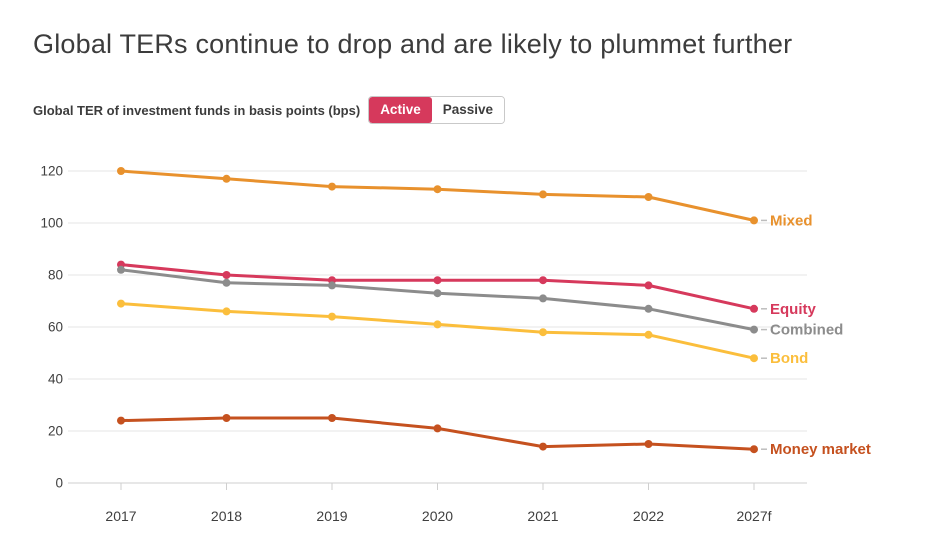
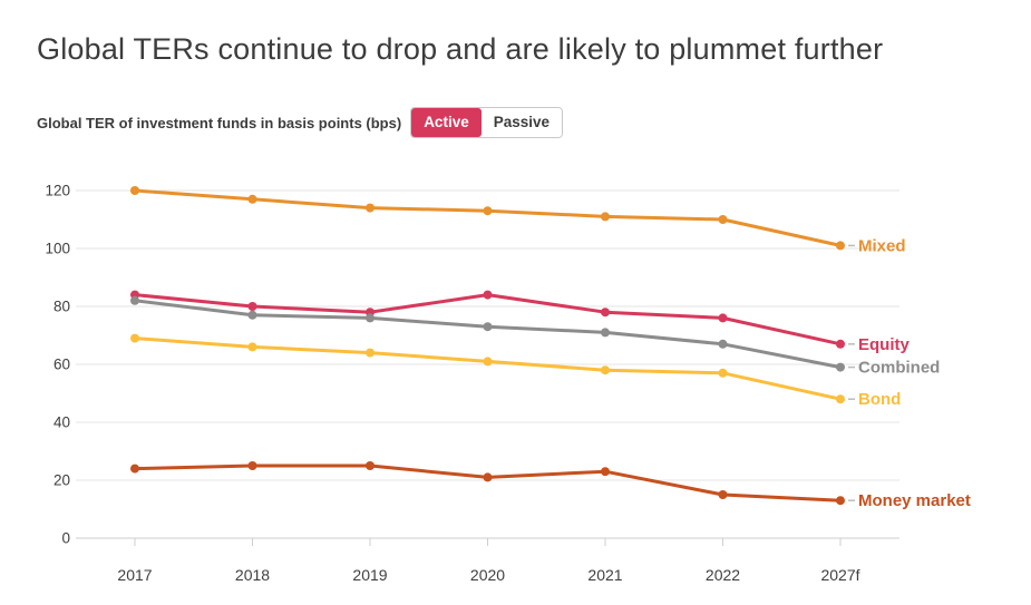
Equity/2020: 78 -> 84
Money market/2021: 14 -> 23
